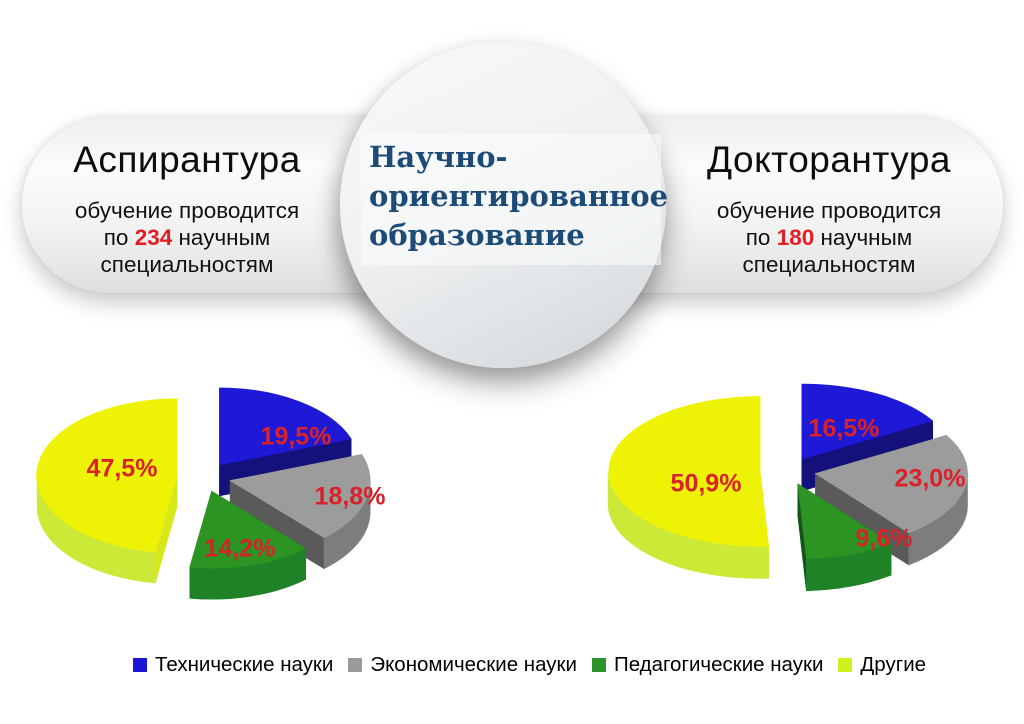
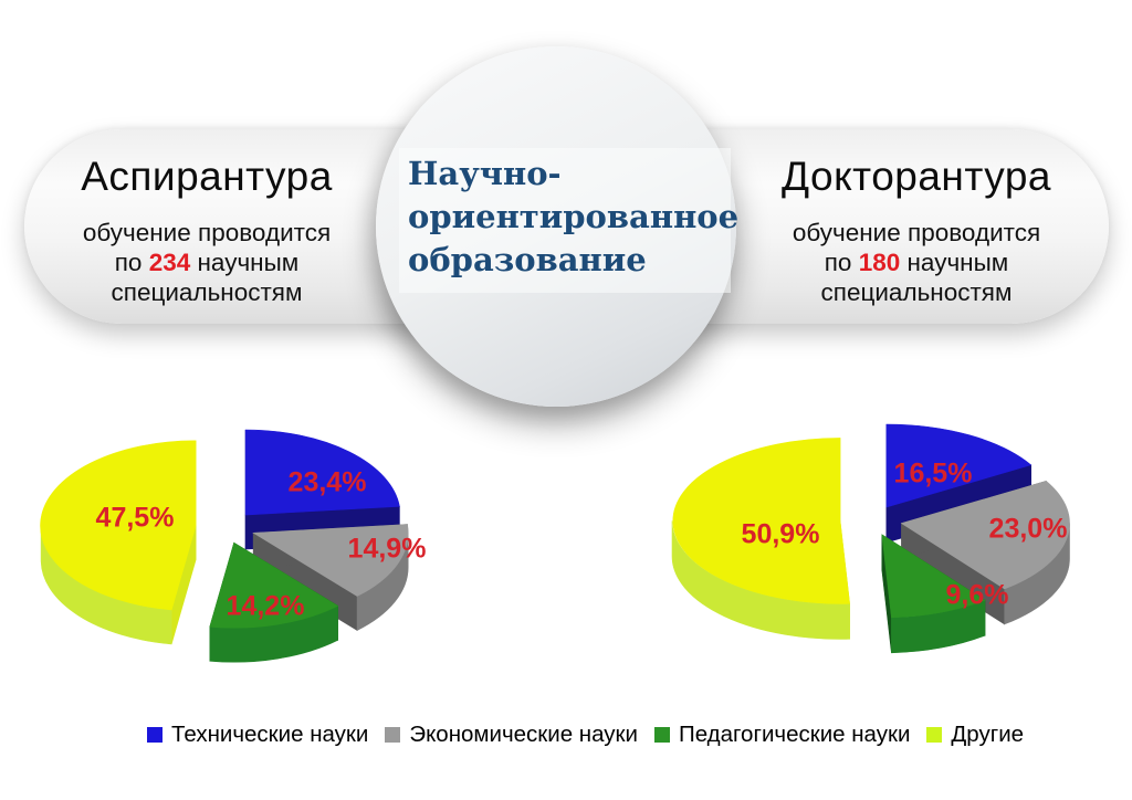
Аспирантура/Технические науки: 19,5% -> 23,4%
Аспирантура/Экономические науки: 18,8% -> 14,9%
